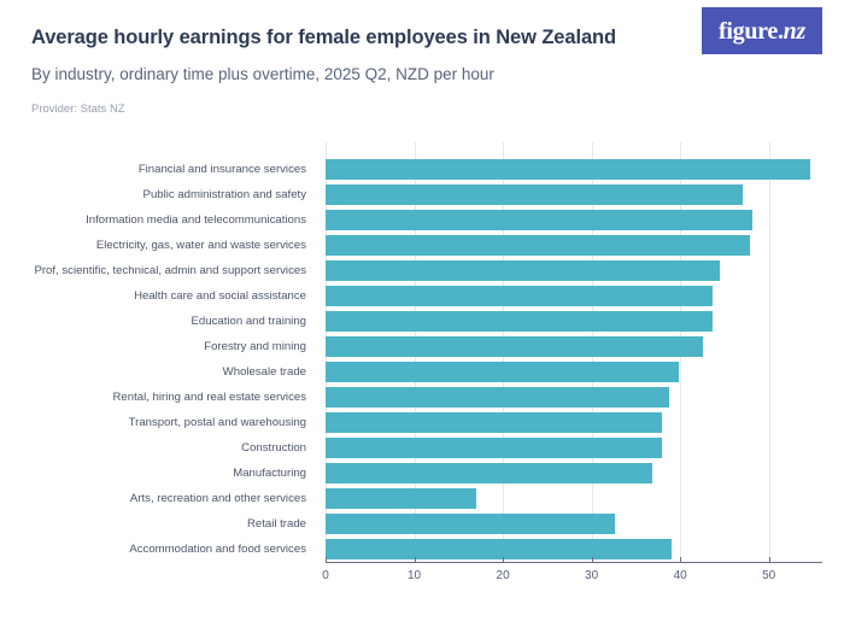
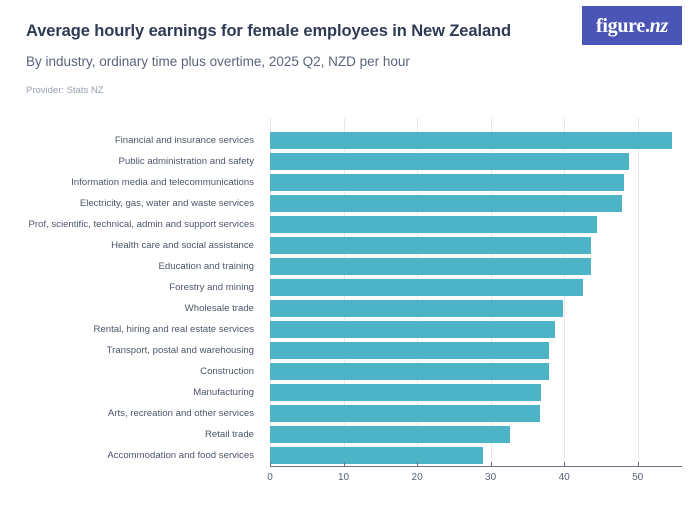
Public administration and safety: 47 -> 49
Arts, recreation and other services: 17 -> 37
Accommodation and food services: 39 -> 29
